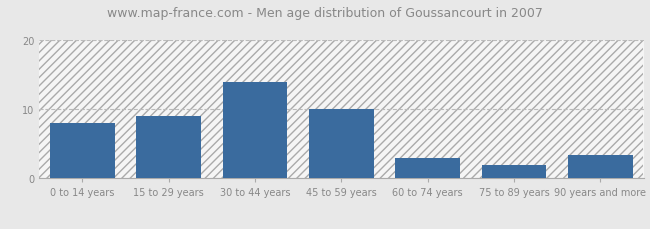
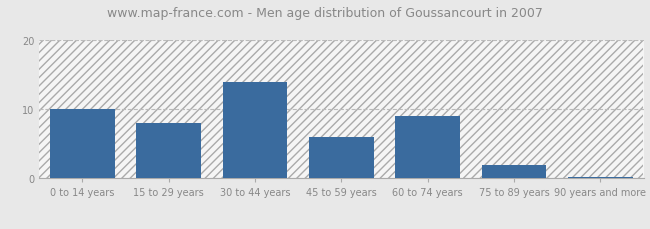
0 to 14 years: 8.0 -> 10.0
15 to 29 years: 9.0 -> 8.0
45 to 59 years: 10.0 -> 6.0
60 to 74 years: 3.0 -> 9.0
90 years and more: 3.4 -> 0.2
